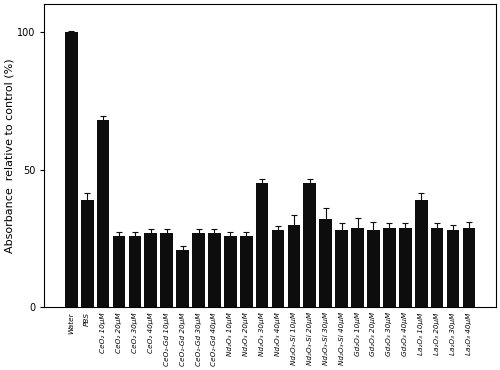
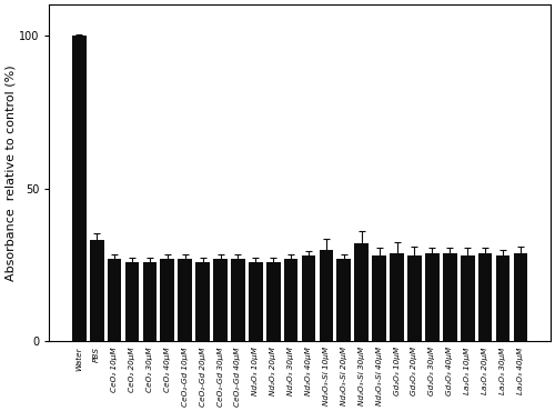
PBS: 39 -> 33
CeO₂ 10μM: 68 -> 27
CeO₂-Gd 20μM: 21 -> 26
Nd₂O₃ 30μM: 45 -> 27
Nd₂O₃-Si 20μM: 45 -> 27
La₂O₃ 10μM: 39 -> 28
